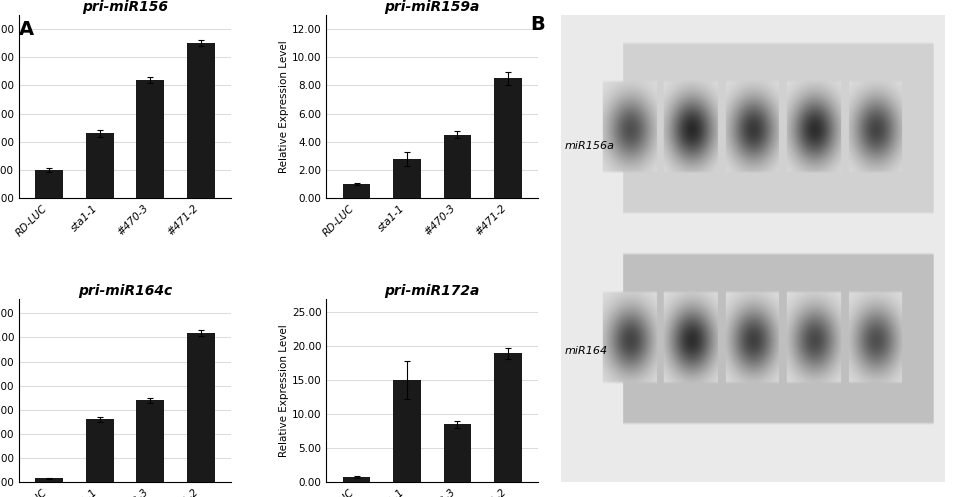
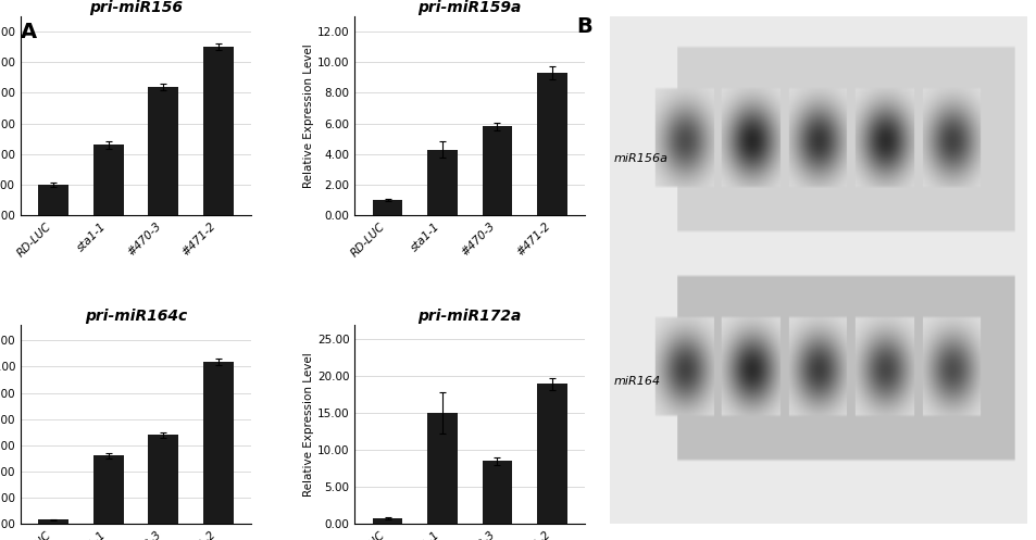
pri-miR159a/sta1-1: 2.8 -> 4.3
pri-miR159a/#470-3: 4.5 -> 5.8
pri-miR159a/#471-2: 8.5 -> 9.3
